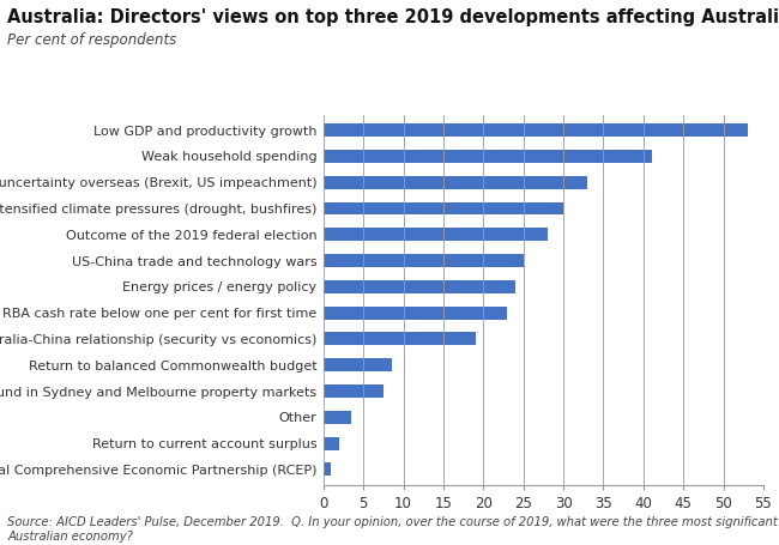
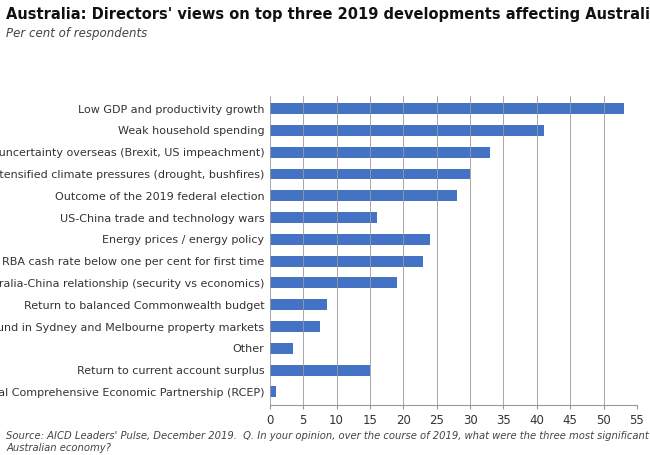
US-China trade and technology wars: 25.0 -> 16.0
Return to current account surplus: 2.0 -> 15.0
